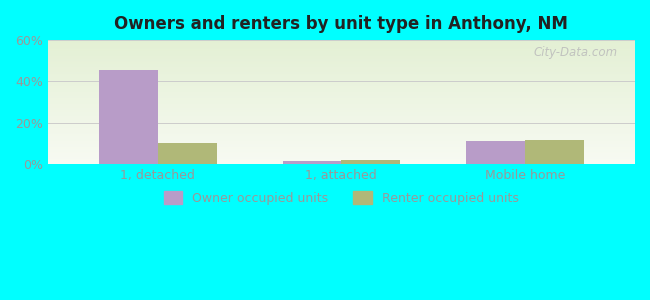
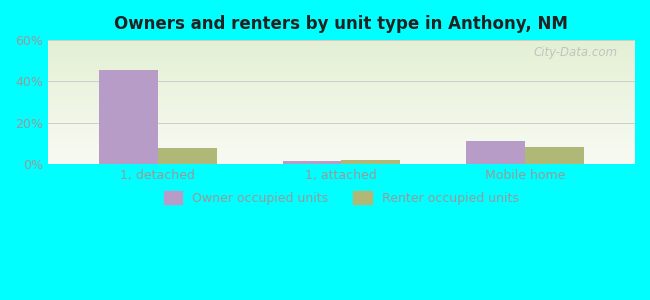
Renter occupied units/1, detached: 10.5% -> 8.0%
Renter occupied units/Mobile home: 11.5% -> 8.5%
